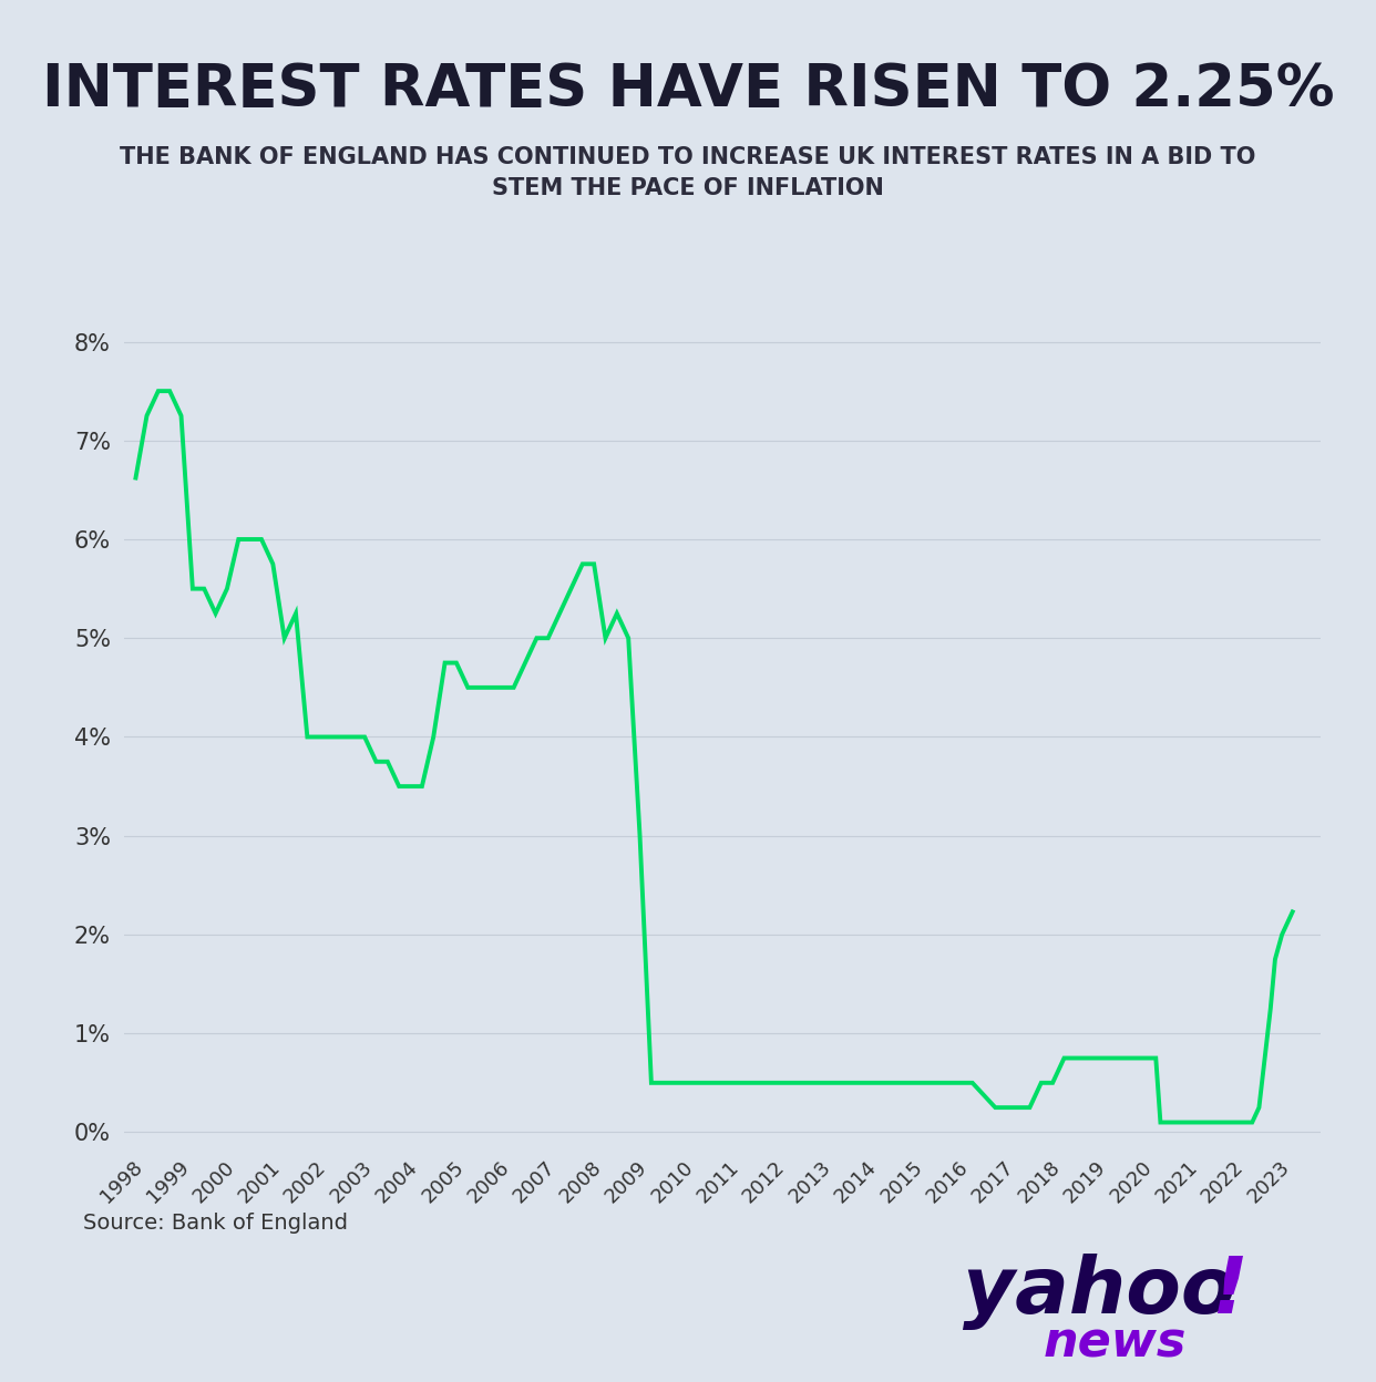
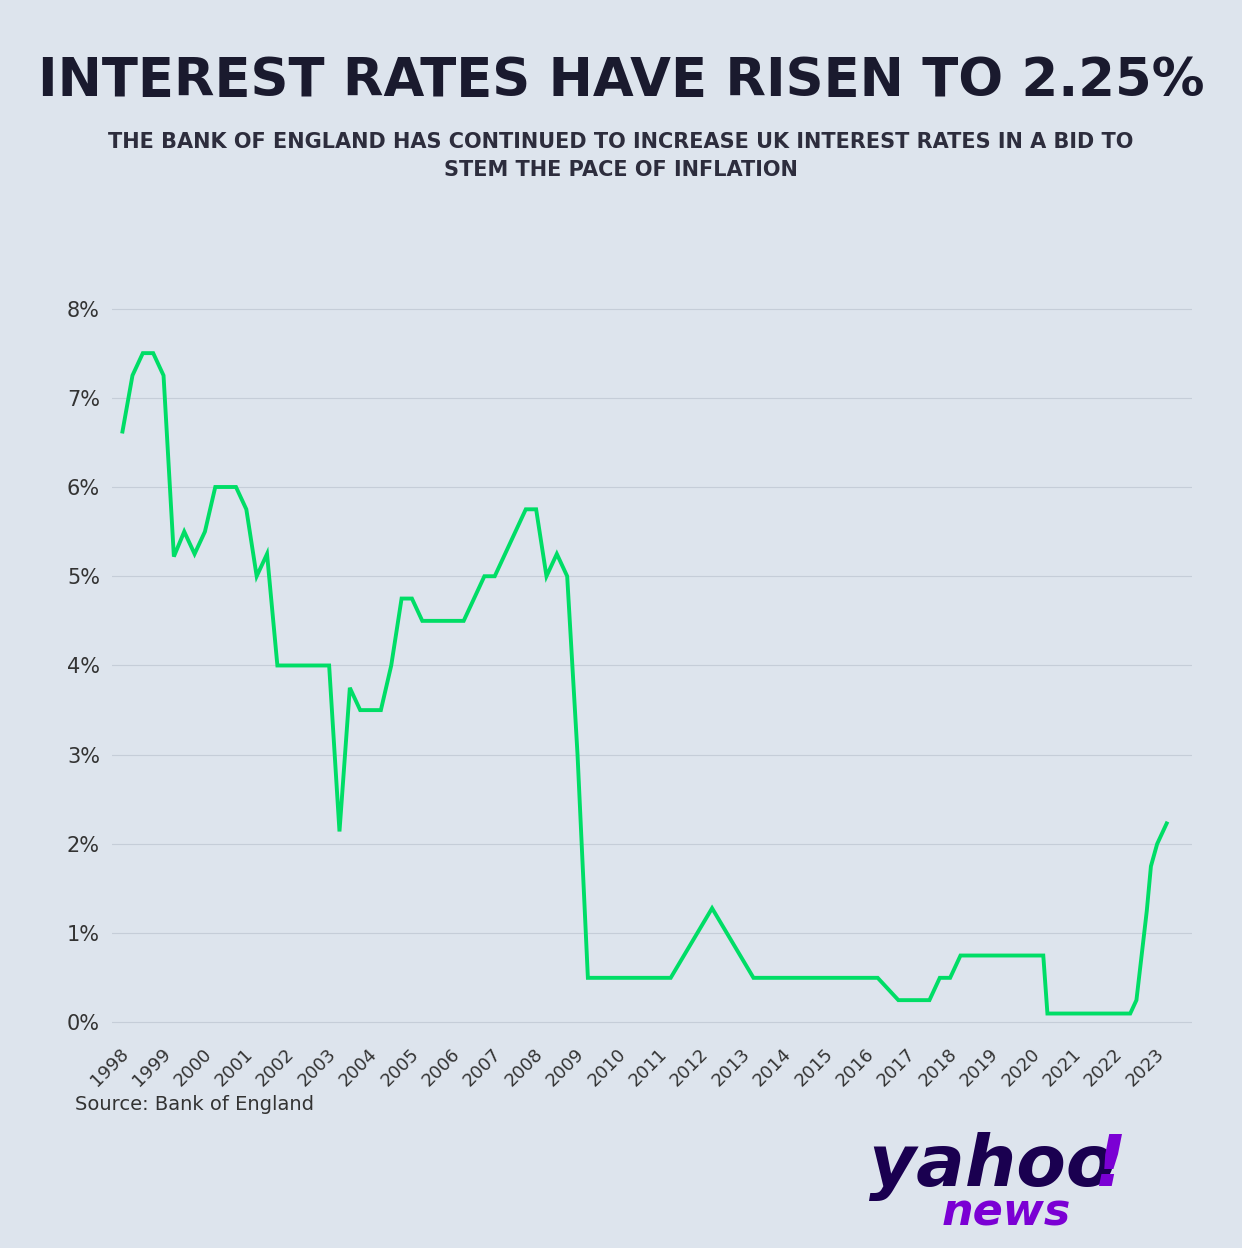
1999: 5.50% -> 5.22%
2003: 3.75% -> 2.14%
2012: 0.50% -> 1.28%
